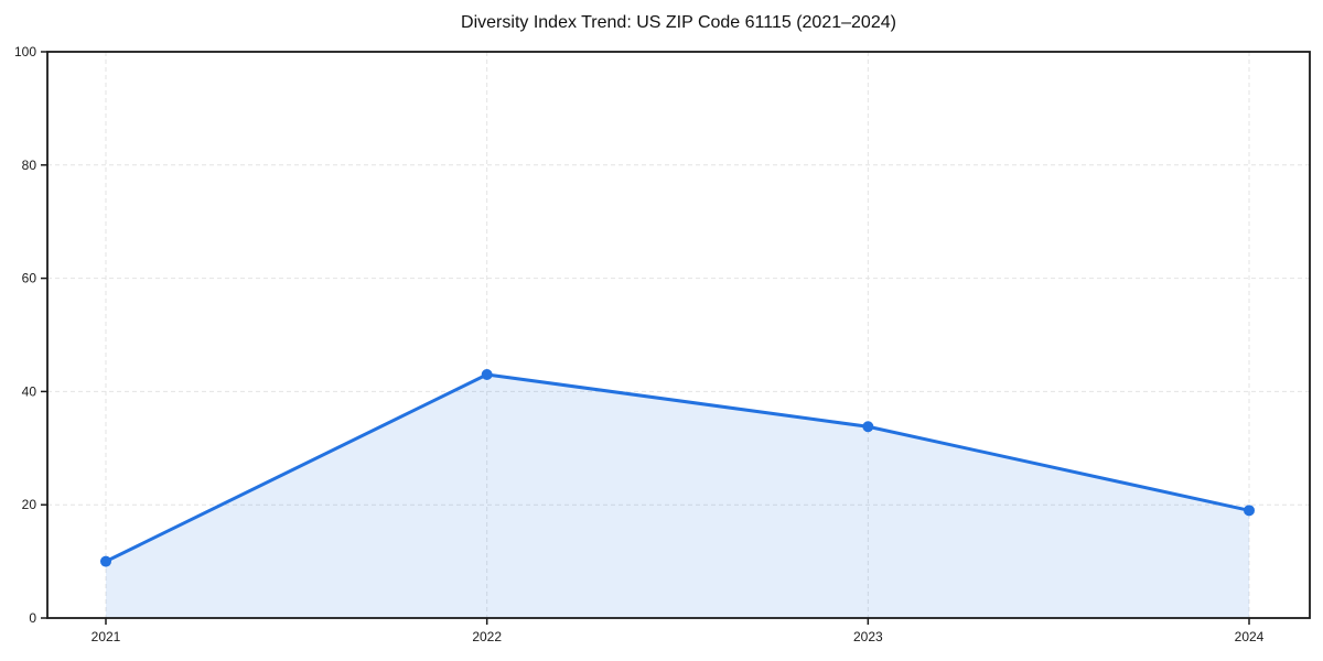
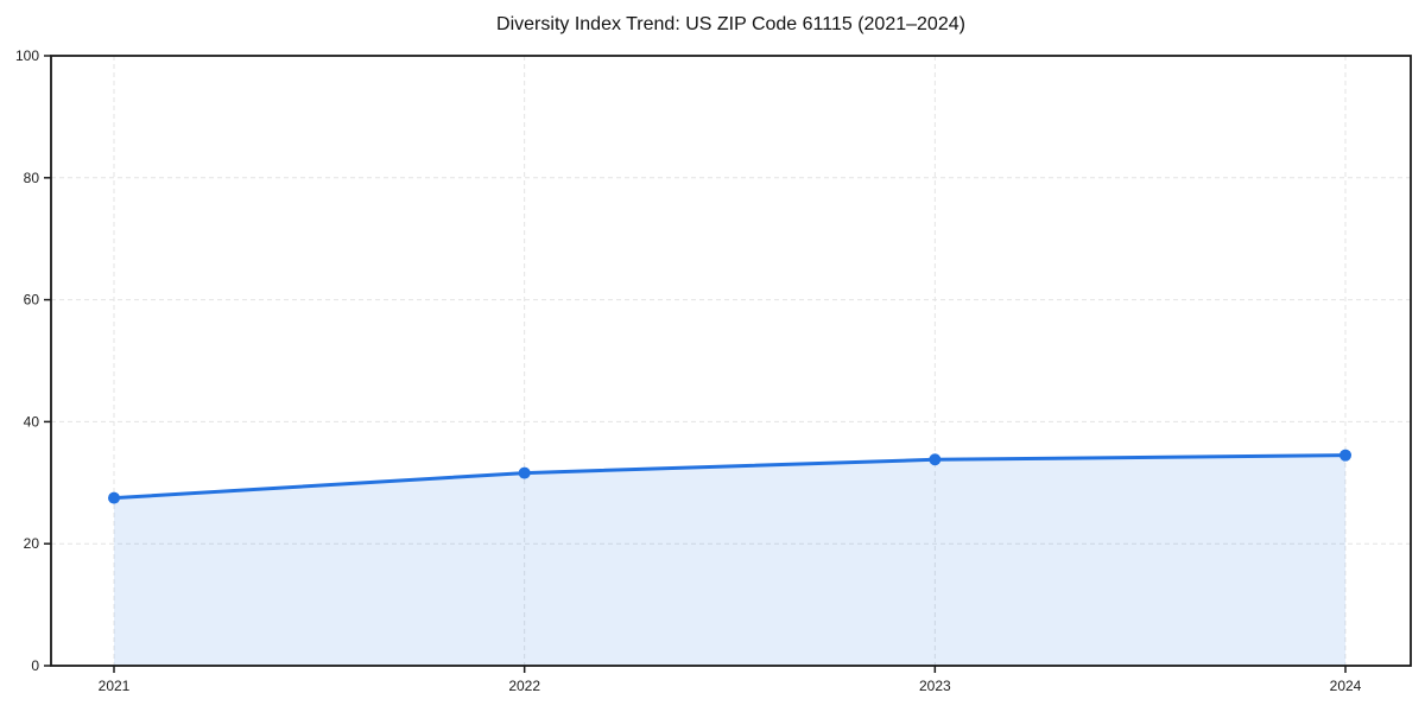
2021: 10 -> 28
2022: 43 -> 32
2024: 19 -> 34
